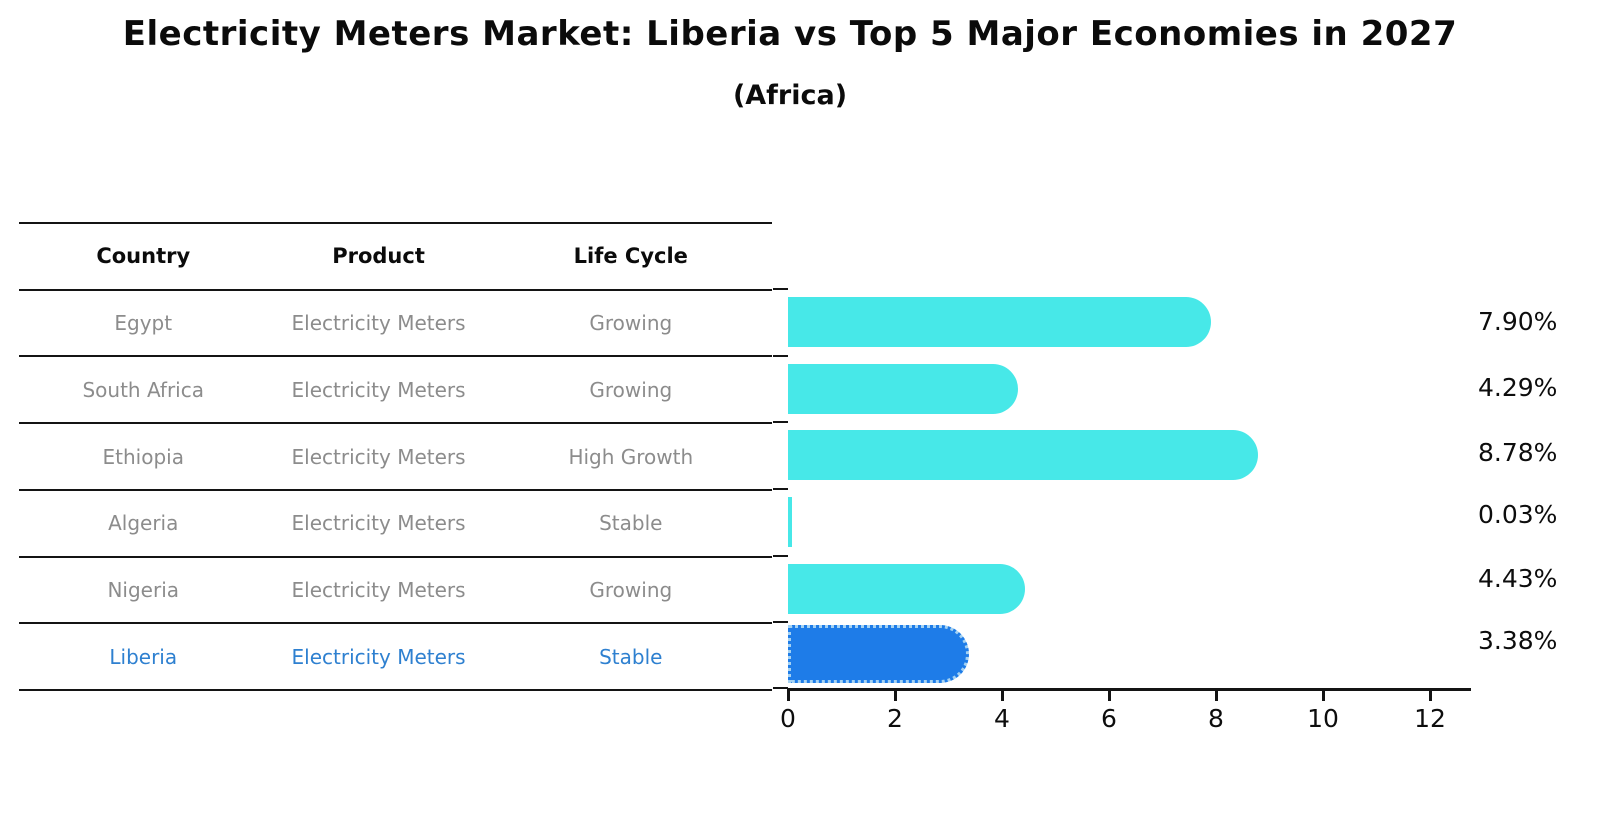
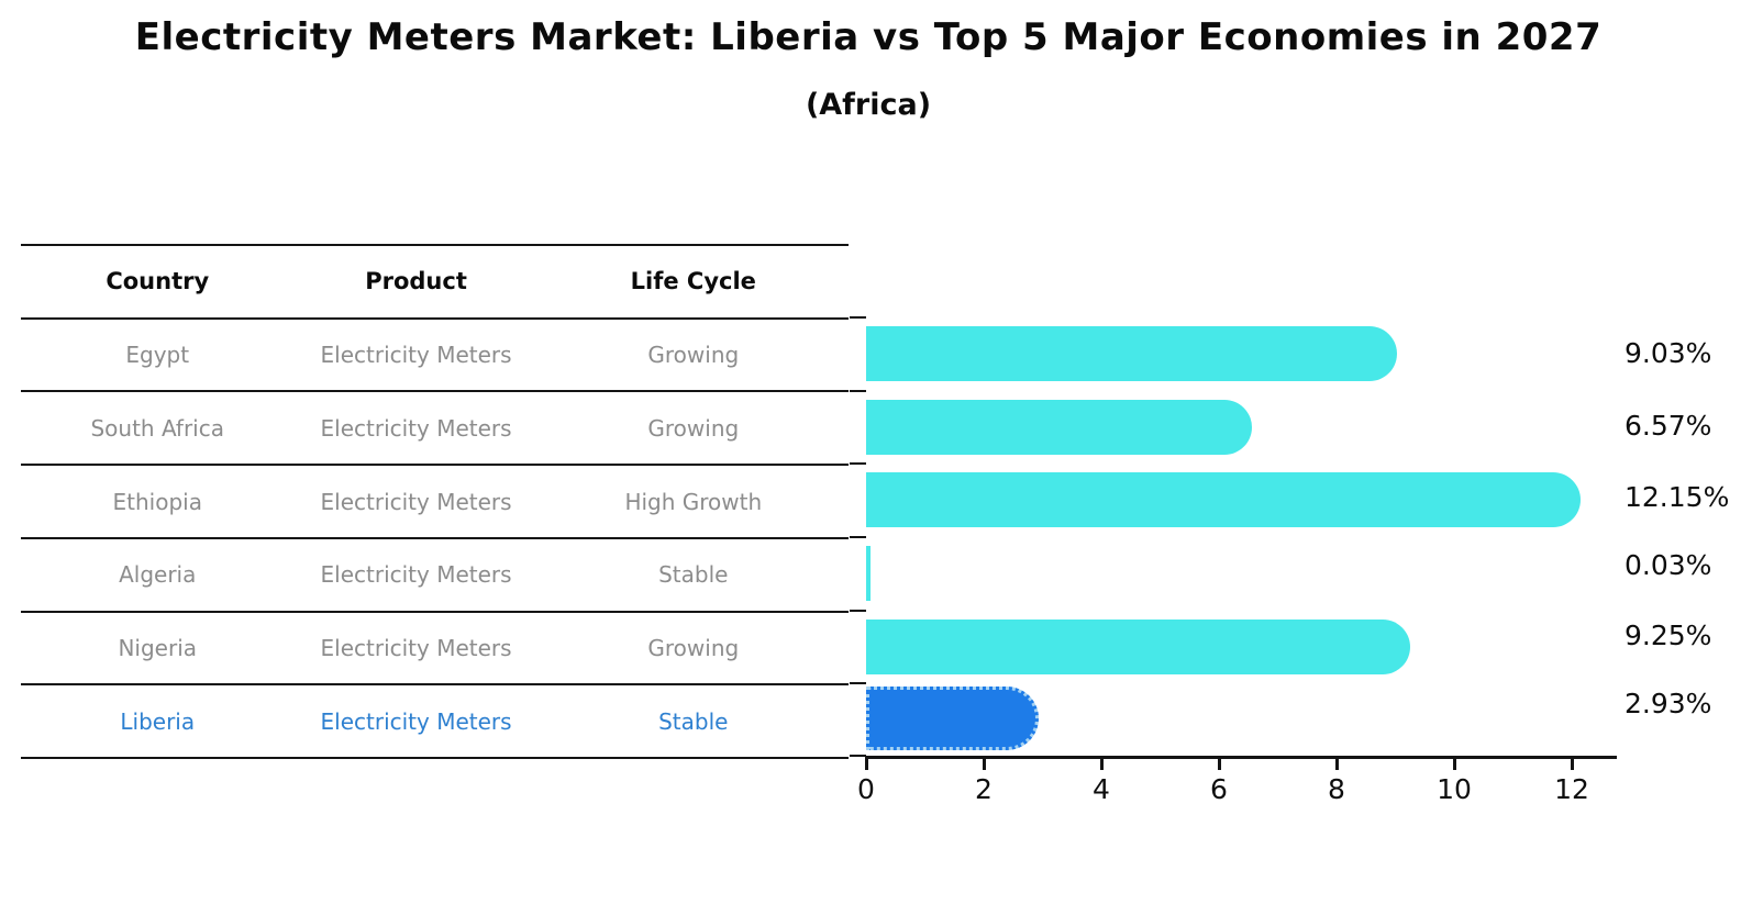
Egypt: 7.90% -> 9.03%
South Africa: 4.29% -> 6.57%
Ethiopia: 8.78% -> 12.15%
Nigeria: 4.43% -> 9.25%
Liberia: 3.38% -> 2.93%
